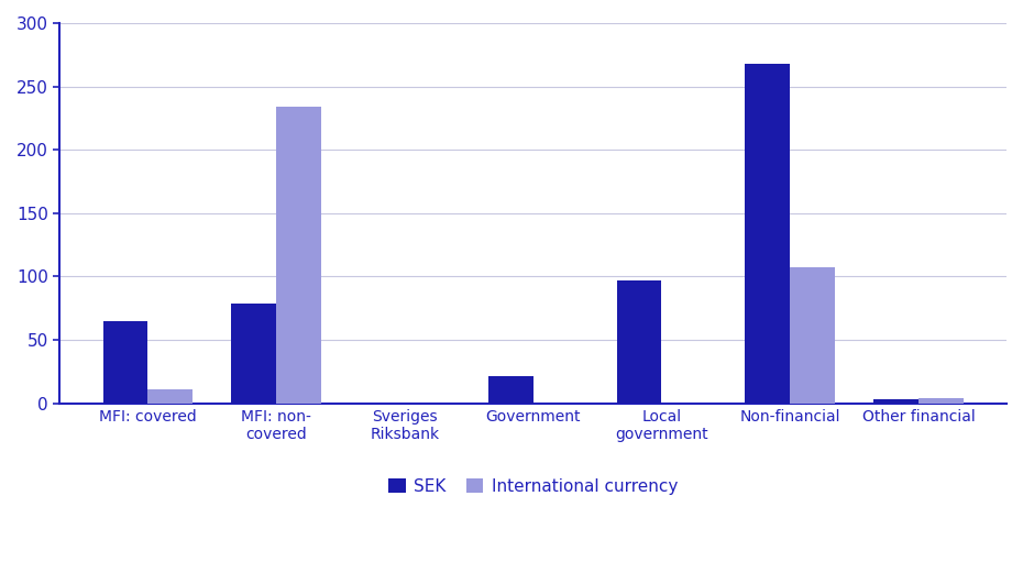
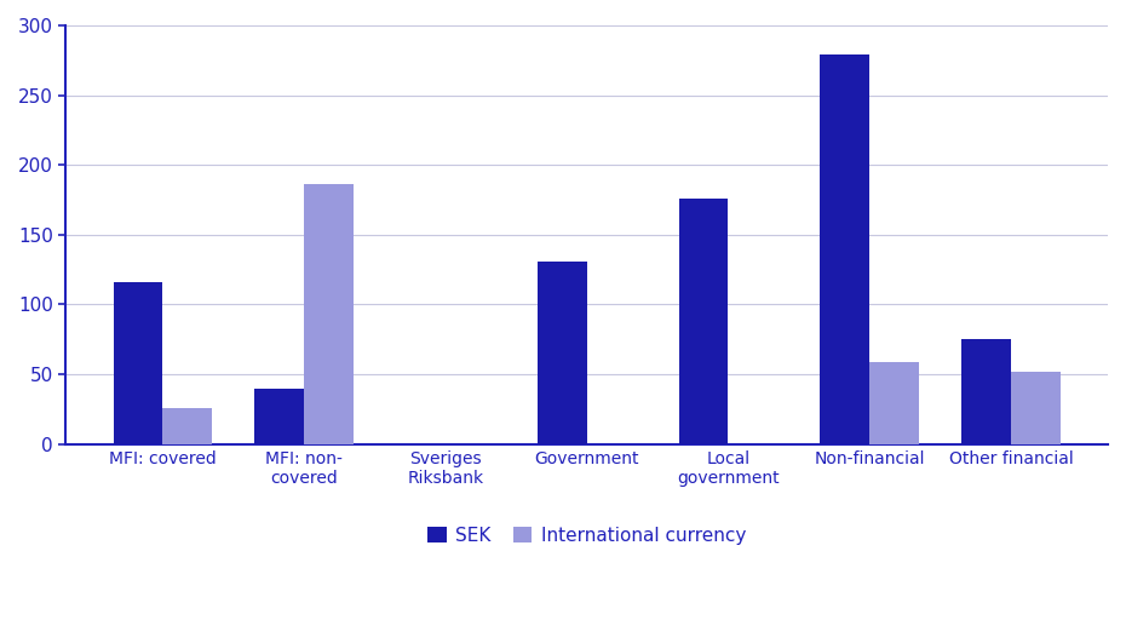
SEK/MFI: covered: 65 -> 116
International currency/MFI: covered: 11 -> 26
SEK/MFI: non- covered: 79 -> 40
International currency/MFI: non- covered: 234 -> 186
SEK/Government: 21 -> 131
SEK/Local government: 97 -> 176
SEK/Non-financial: 268 -> 279
International currency/Non-financial: 107 -> 59
SEK/Other financial: 3 -> 75
International currency/Other financial: 4 -> 52
